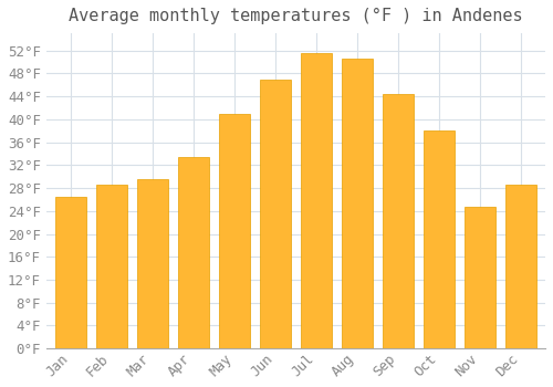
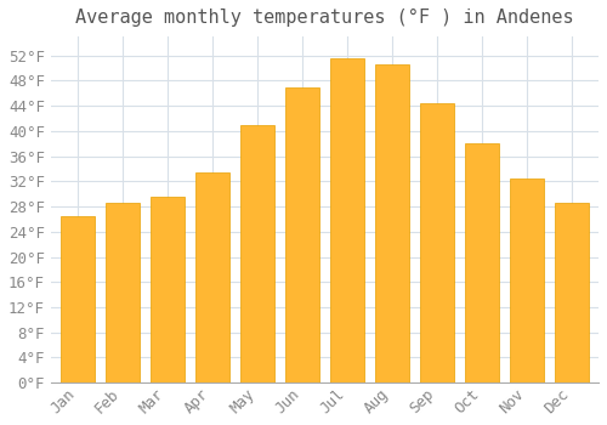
Nov: 24.8°F -> 32.5°F
